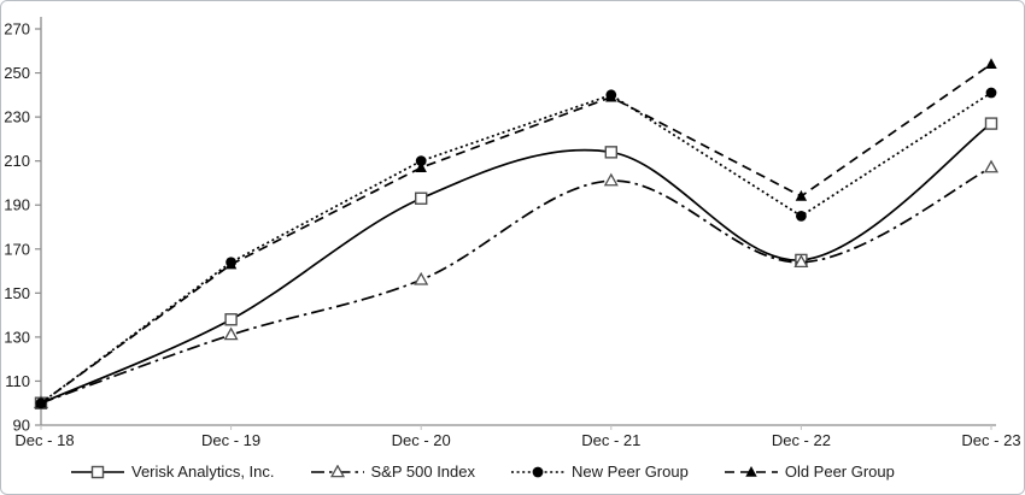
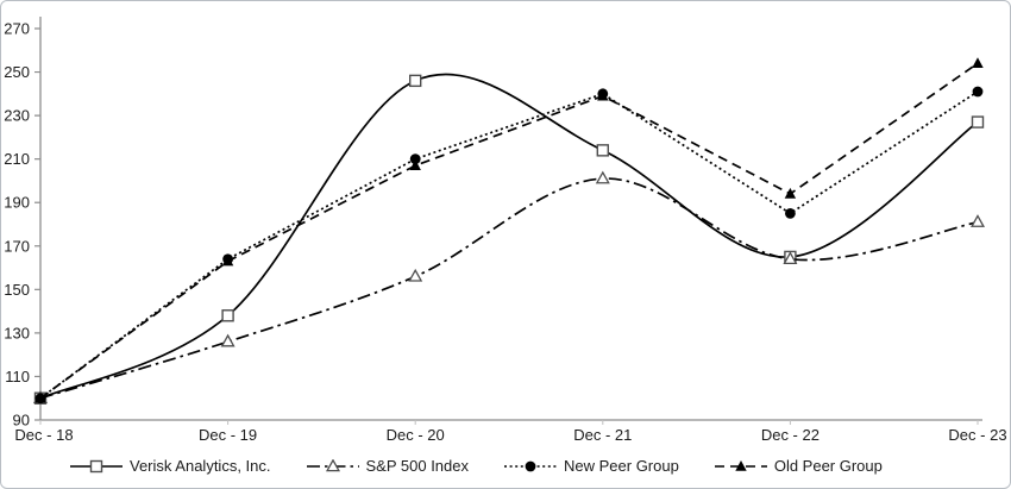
S&P 500 Index/Dec - 19: 131 -> 126
Verisk Analytics, Inc./Dec - 20: 193 -> 246
S&P 500 Index/Dec - 23: 207 -> 181
